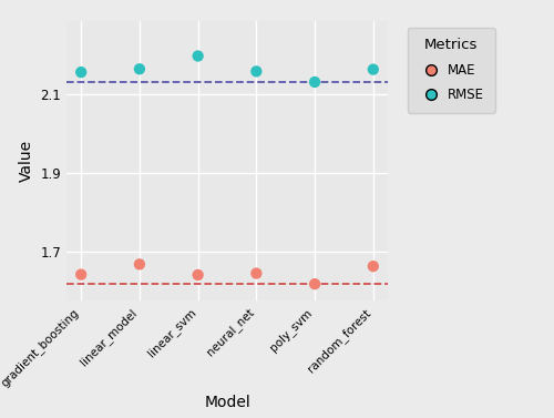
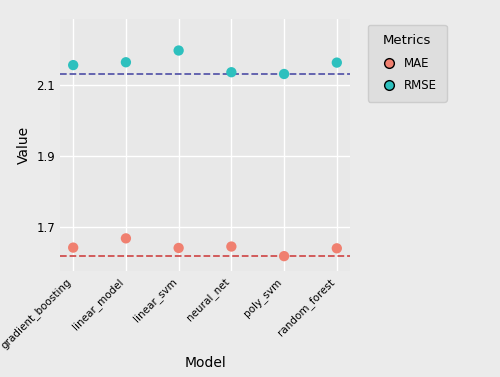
RMSE/neural_net: 2.157 -> 2.135
MAE/random_forest: 1.663 -> 1.640
